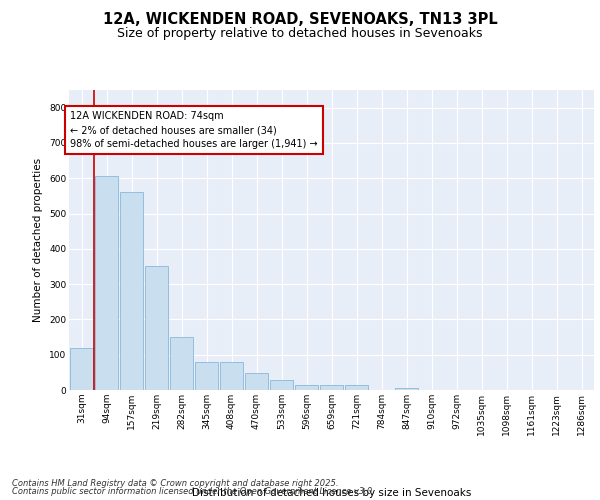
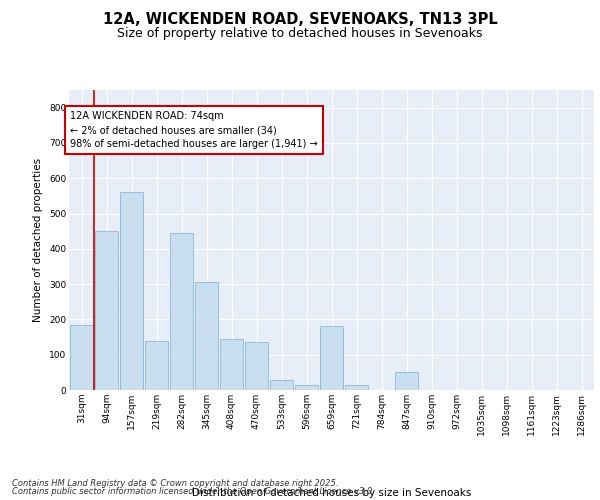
31sqm: 120 -> 185
94sqm: 605 -> 450
219sqm: 350 -> 140
282sqm: 150 -> 445
345sqm: 78 -> 305
408sqm: 78 -> 145
470sqm: 47 -> 135
659sqm: 13 -> 180
847sqm: 5 -> 50
